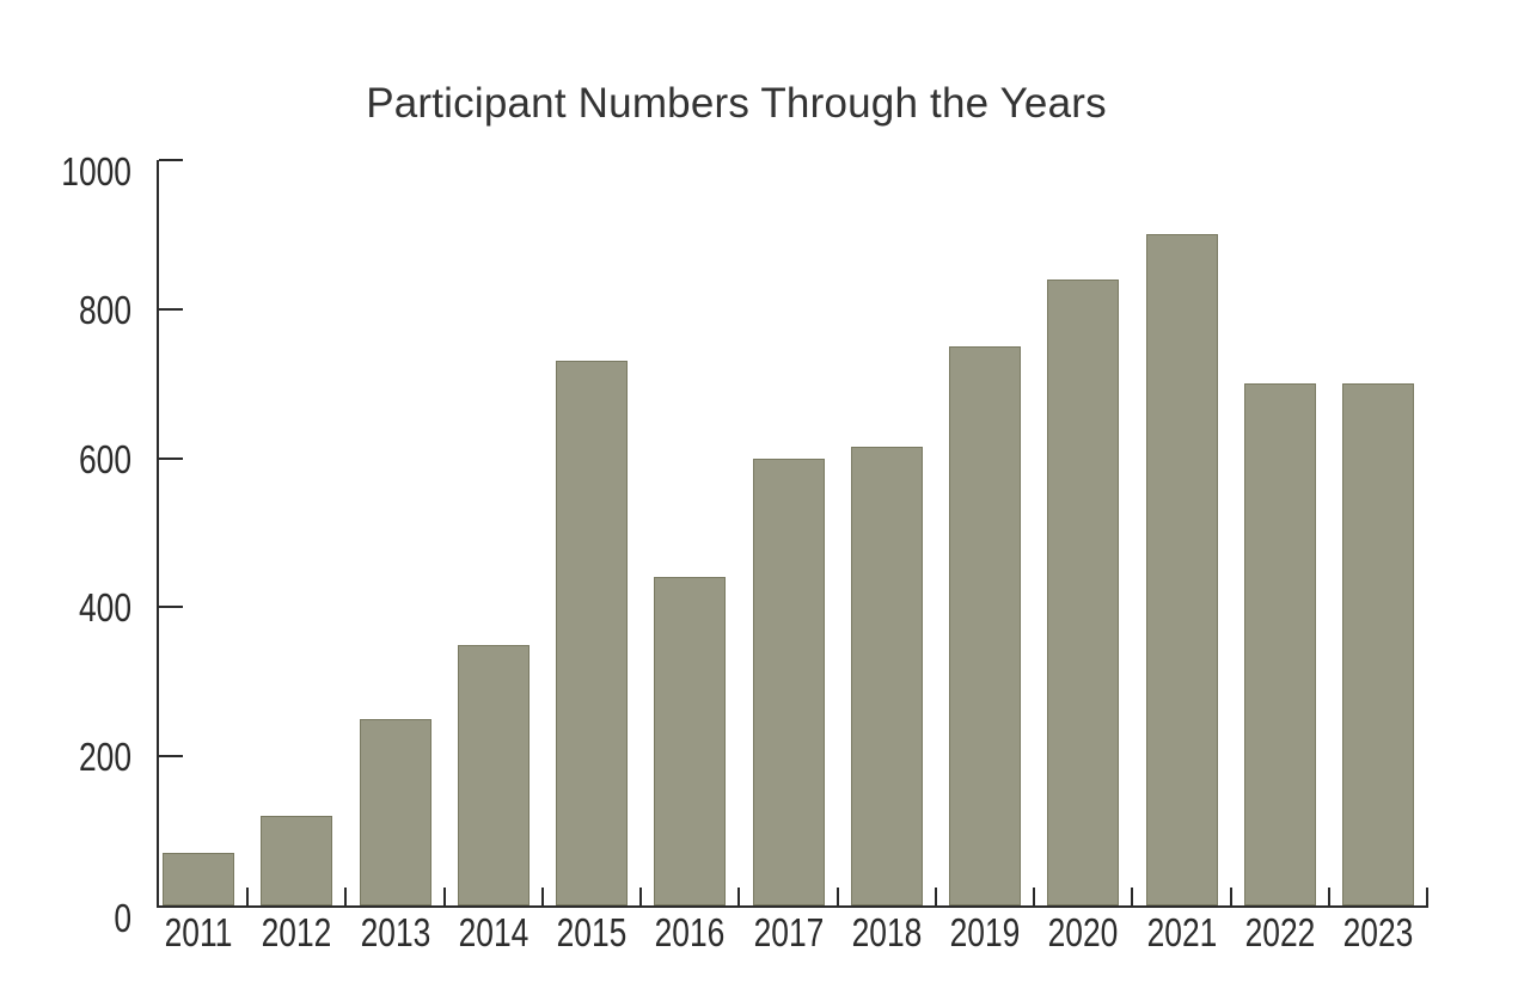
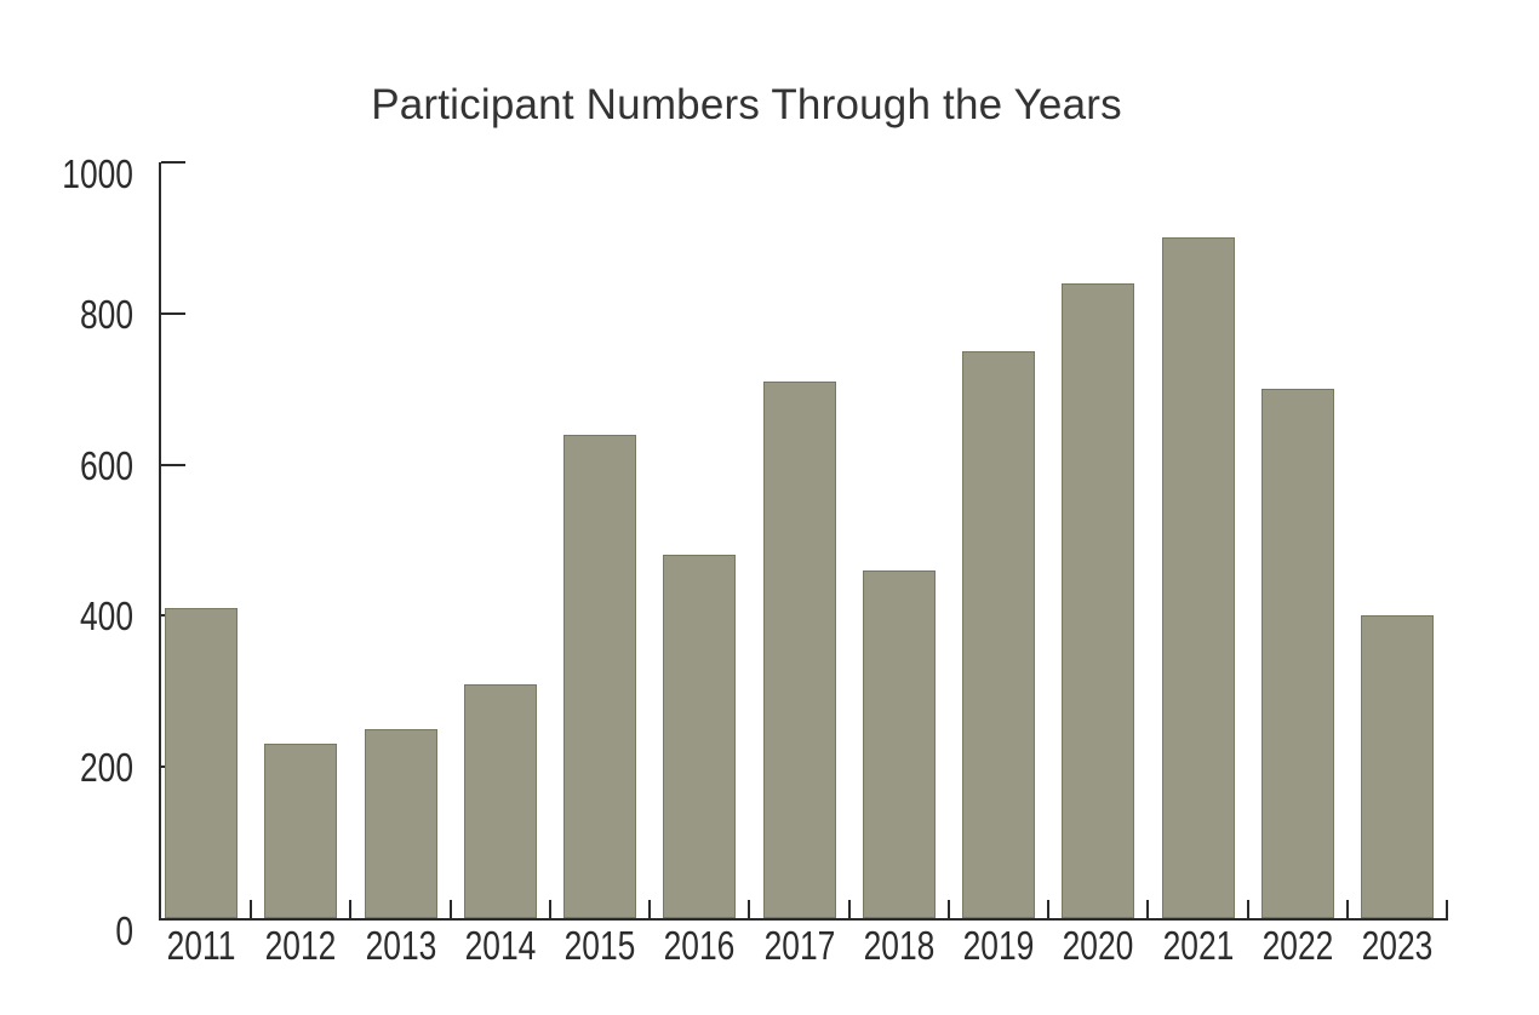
2011: 70 -> 410
2012: 120 -> 230
2014: 350 -> 310
2015: 730 -> 640
2016: 440 -> 480
2017: 600 -> 710
2018: 620 -> 460
2023: 700 -> 400
